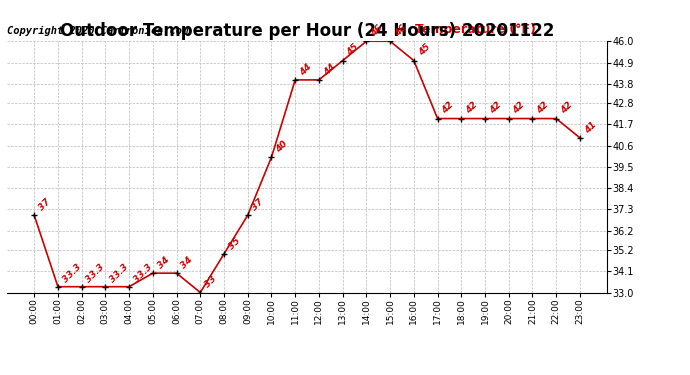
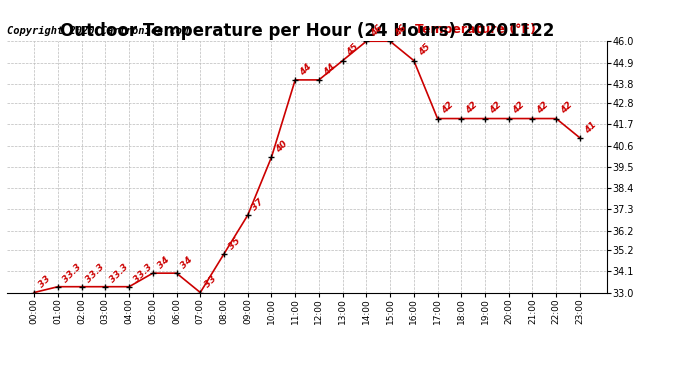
00:00: 37 -> 33
